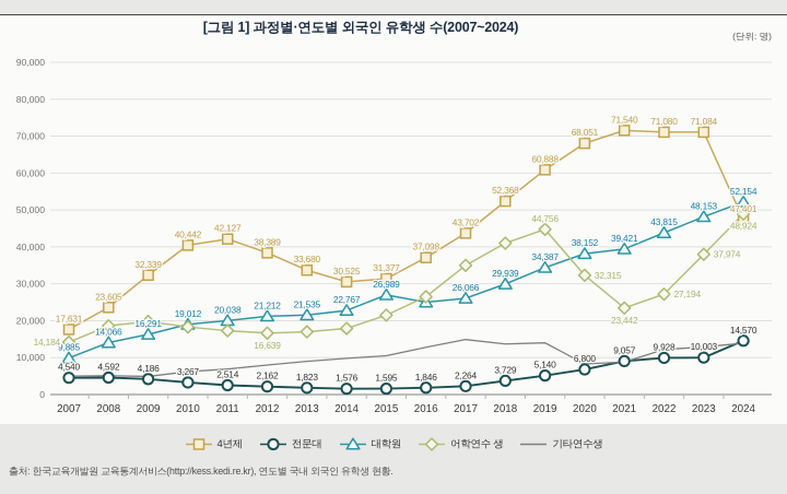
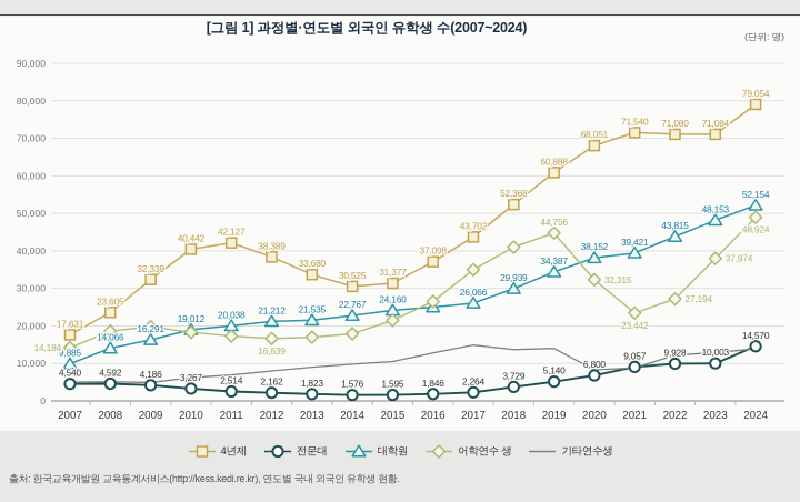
대학원/2015: 26,989 -> 24,160
4년제/2024: 47,401 -> 79,054
